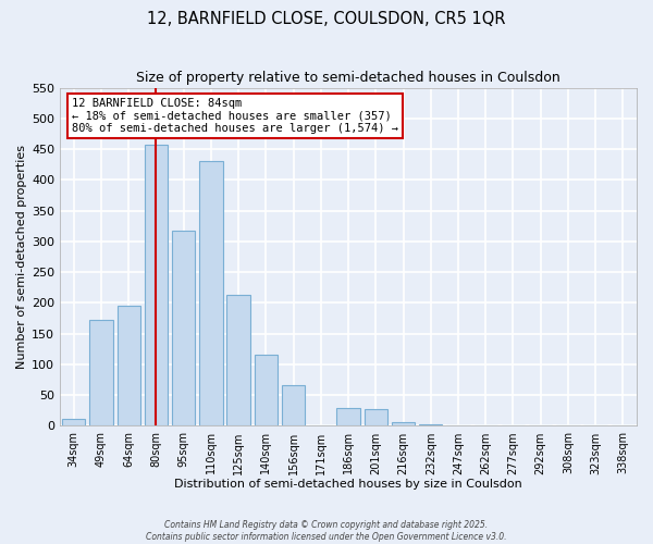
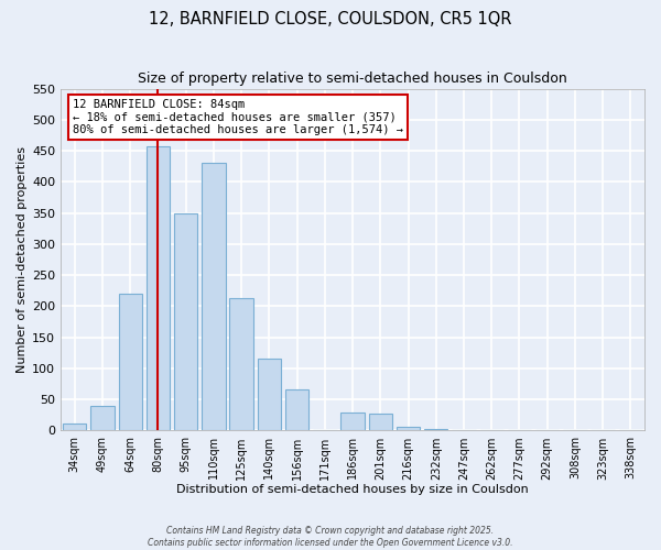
49sqm: 172 -> 40
64sqm: 196 -> 220
95sqm: 318 -> 350
